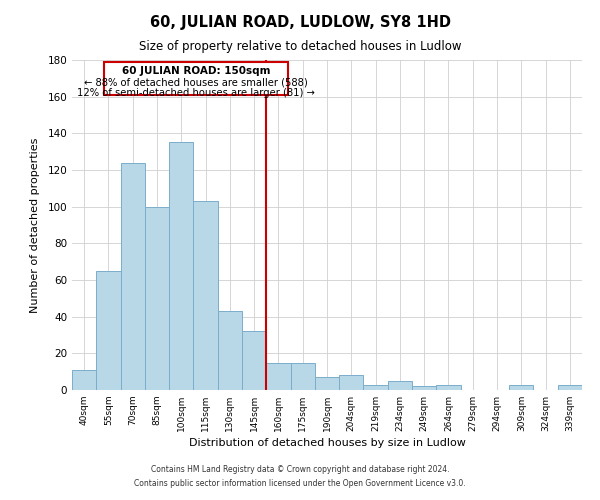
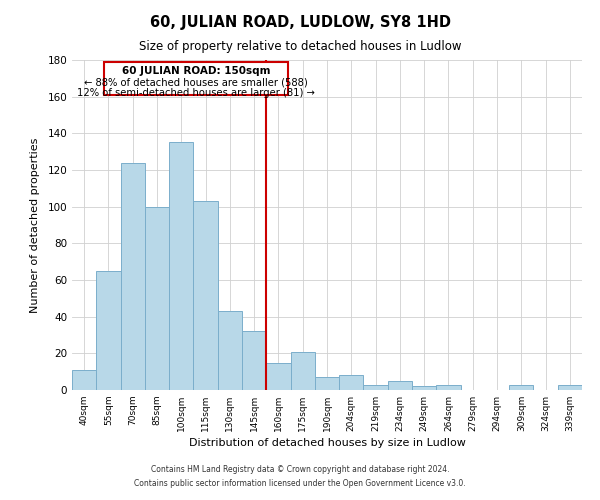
175sqm: 15 -> 21
